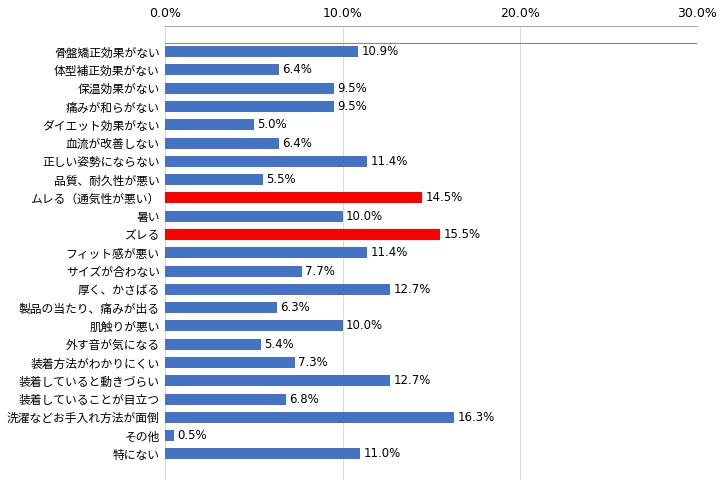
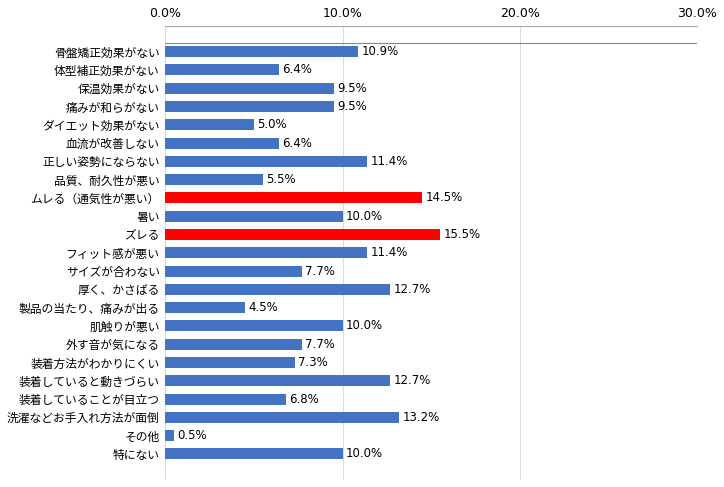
製品の当たり、痛みが出る: 6.3% -> 4.5%
外す音が気になる: 5.4% -> 7.7%
洗濯などお手入れ方法が面倒: 16.3% -> 13.2%
特にない: 11.0% -> 10.0%
